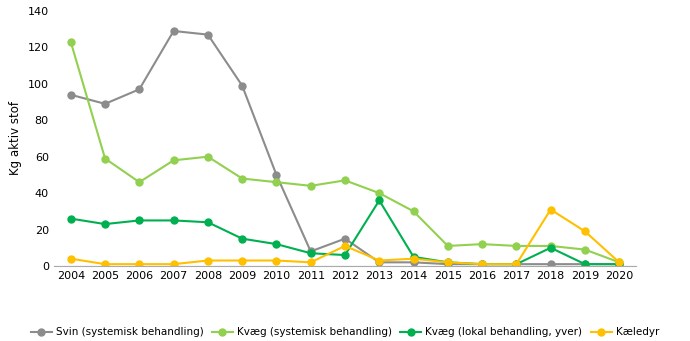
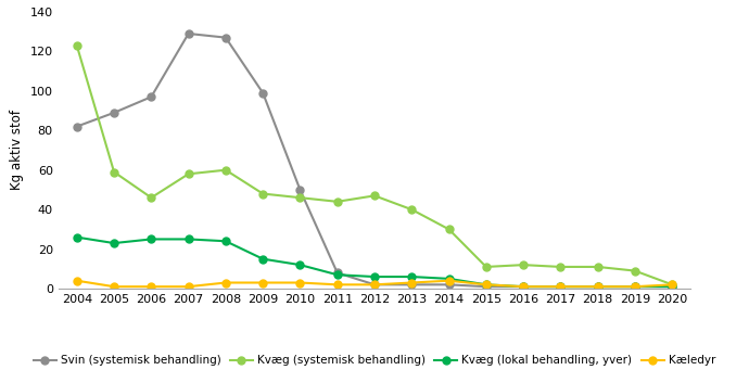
Svin (systemisk behandling)/2004: 94 -> 82
Svin (systemisk behandling)/2012: 15 -> 2
Kæledyr/2012: 11 -> 2
Kvæg (lokal behandling, yver)/2013: 36 -> 6
Kvæg (lokal behandling, yver)/2018: 10 -> 1
Kæledyr/2018: 31 -> 1
Kæledyr/2019: 19 -> 1
